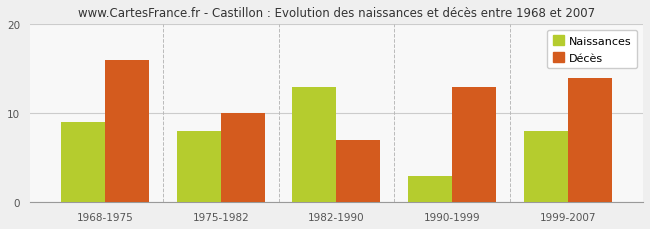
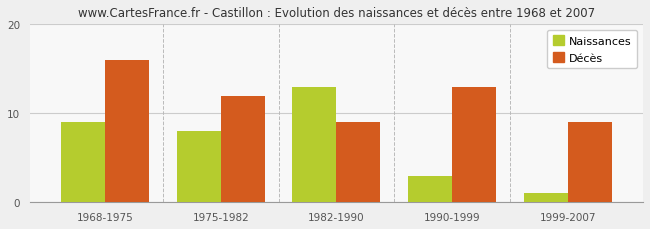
Décès/1975-1982: 10 -> 12
Décès/1982-1990: 7 -> 9
Naissances/1999-2007: 8 -> 1
Décès/1999-2007: 14 -> 9
